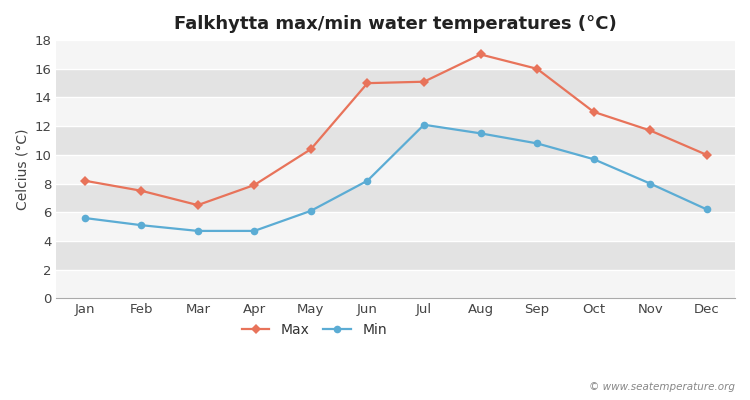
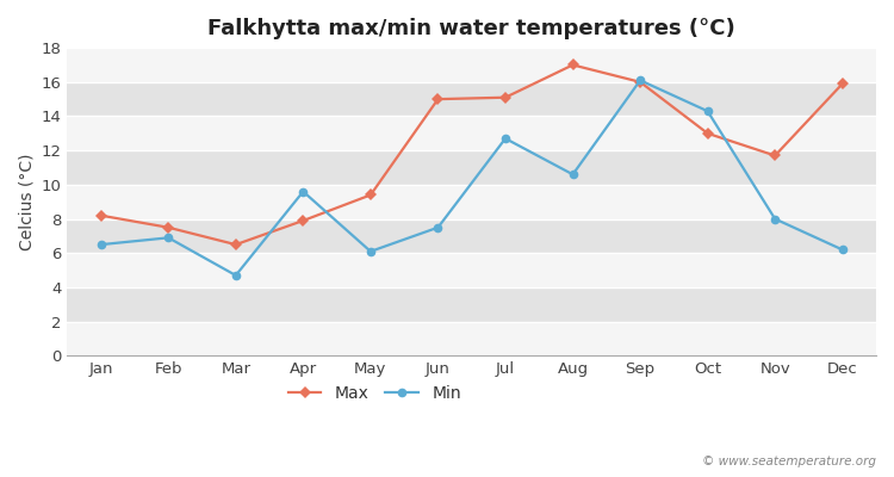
Min/Jan: 5.6 -> 6.5
Min/Feb: 5.1 -> 6.9
Min/Apr: 4.7 -> 9.6
Max/May: 10.4 -> 9.4
Min/Jun: 8.2 -> 7.5
Min/Jul: 12.1 -> 12.7
Min/Aug: 11.5 -> 10.6
Min/Sep: 10.8 -> 16.1
Min/Oct: 9.7 -> 14.3
Max/Dec: 10.0 -> 15.9
